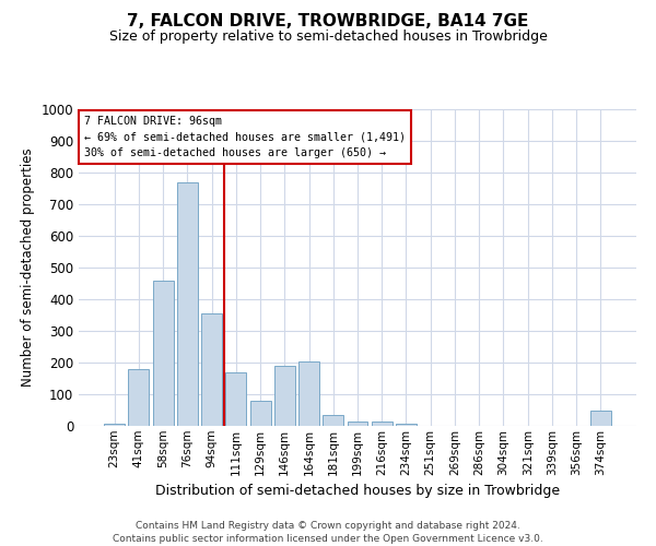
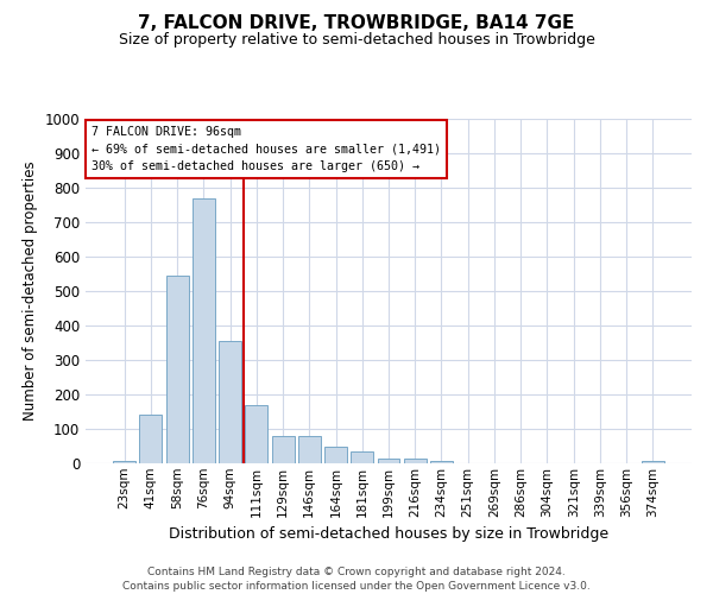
41sqm: 180 -> 140
58sqm: 460 -> 545
146sqm: 190 -> 80
164sqm: 205 -> 50
374sqm: 50 -> 8
